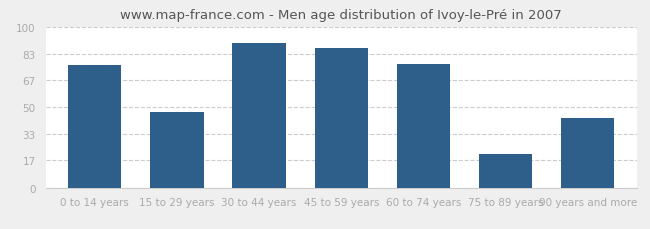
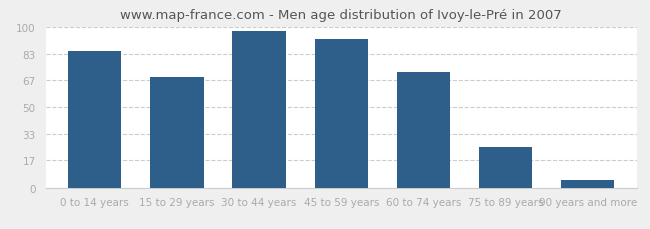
0 to 14 years: 76 -> 85
15 to 29 years: 47 -> 69
30 to 44 years: 90 -> 97
45 to 59 years: 87 -> 92
60 to 74 years: 77 -> 72
75 to 89 years: 21 -> 25
90 years and more: 43 -> 5
